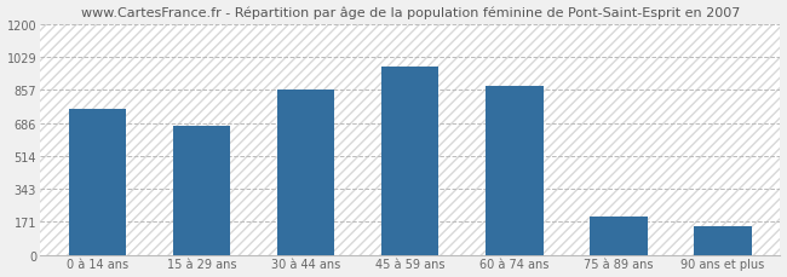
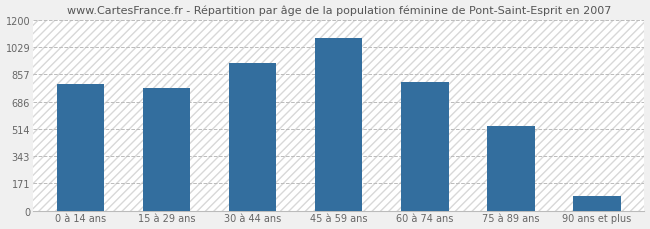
0 à 14 ans: 760 -> 800
15 à 29 ans: 670 -> 780
30 à 44 ans: 860 -> 930
45 à 59 ans: 980 -> 1080
60 à 74 ans: 880 -> 810
75 à 89 ans: 200 -> 530
90 ans et plus: 150 -> 100
